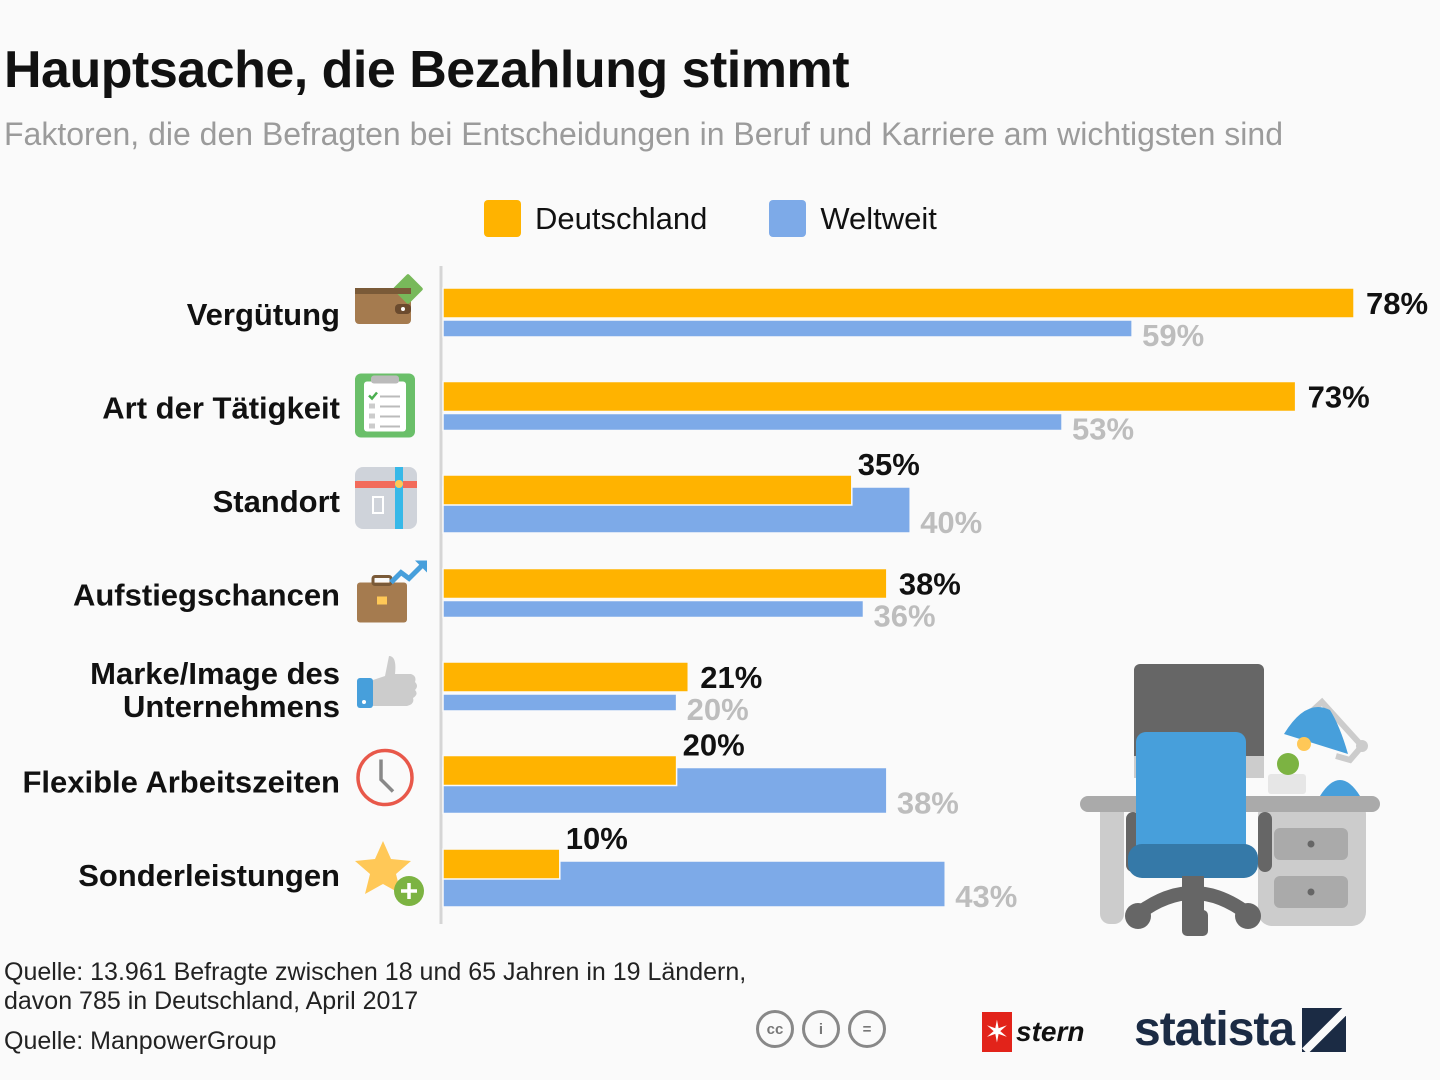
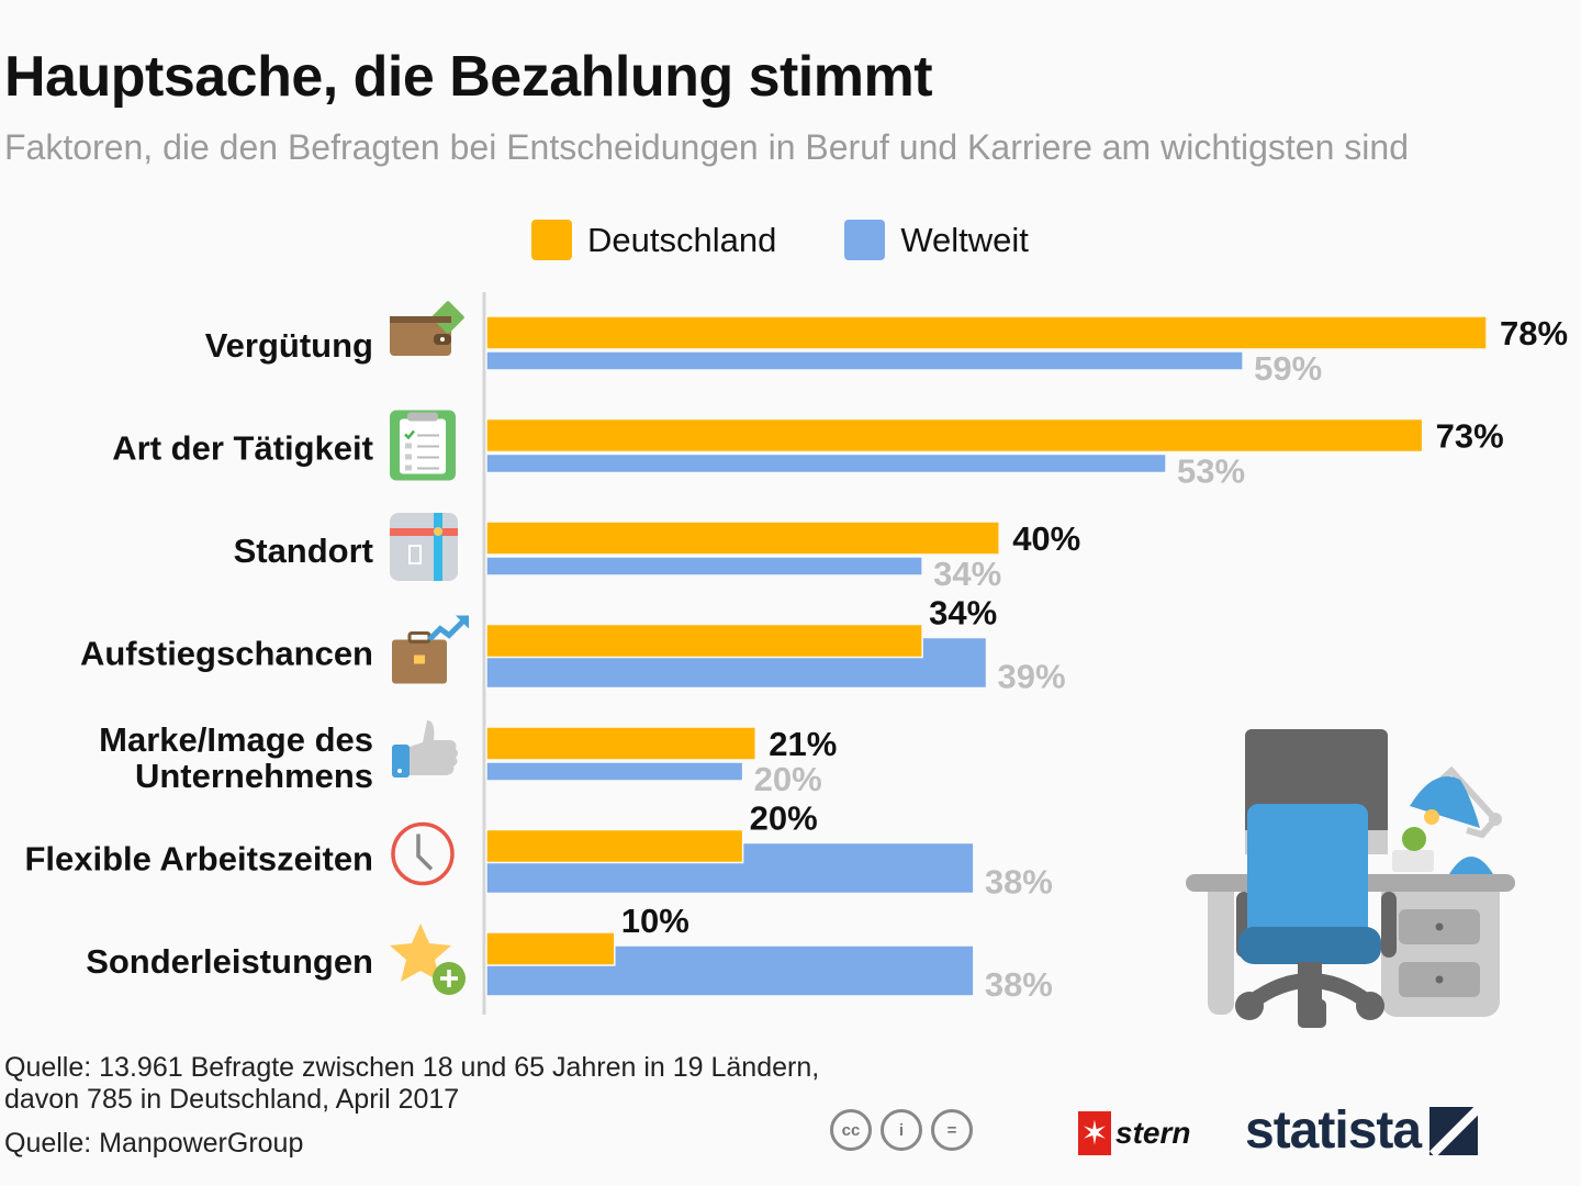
Deutschland/Standort: 35% -> 40%
Weltweit/Standort: 40% -> 34%
Deutschland/Aufstiegschancen: 38% -> 34%
Weltweit/Aufstiegschancen: 36% -> 39%
Weltweit/Sonderleistungen: 43% -> 38%
